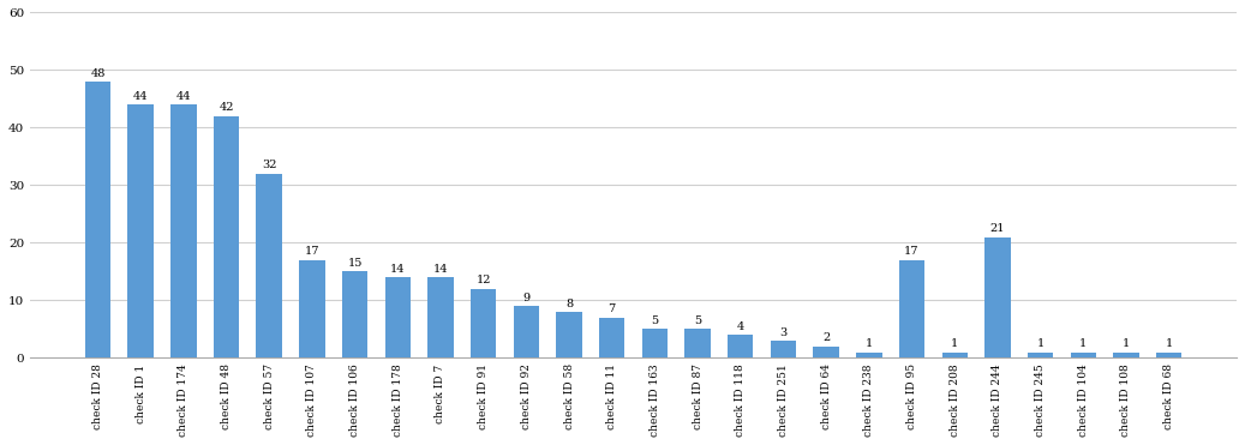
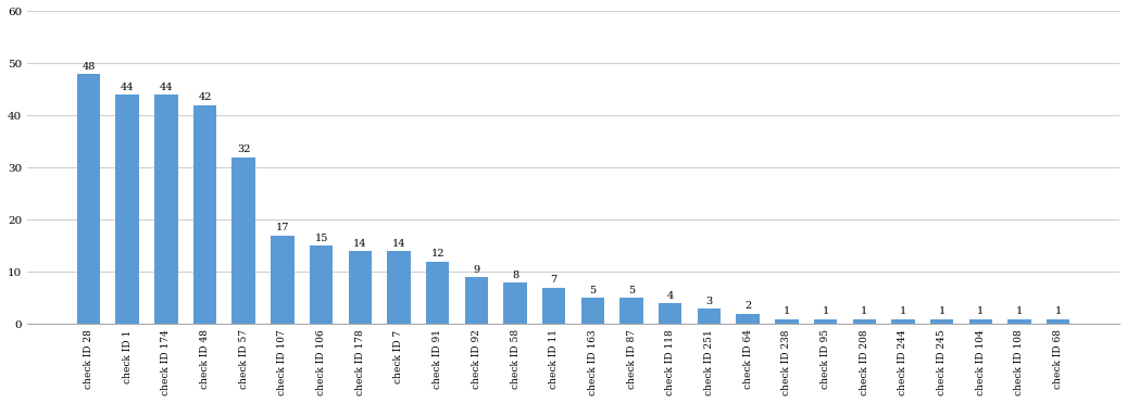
check ID 95: 17 -> 1
check ID 244: 21 -> 1
